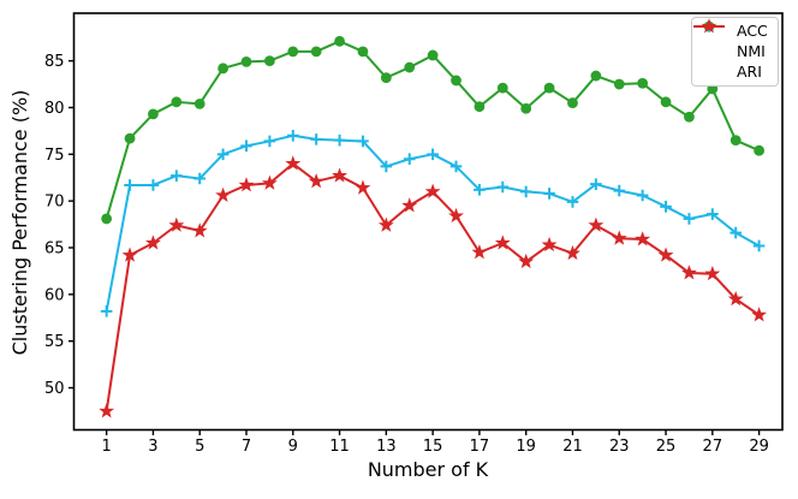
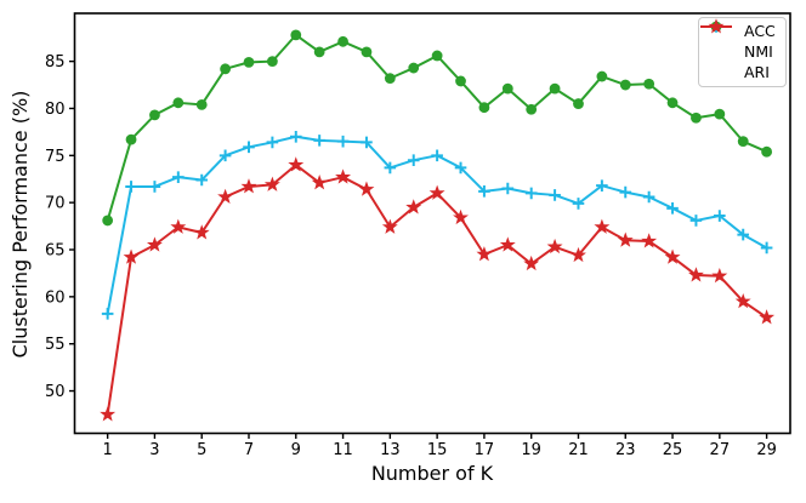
ACC/9: 86 -> 88
ACC/27: 82 -> 79
